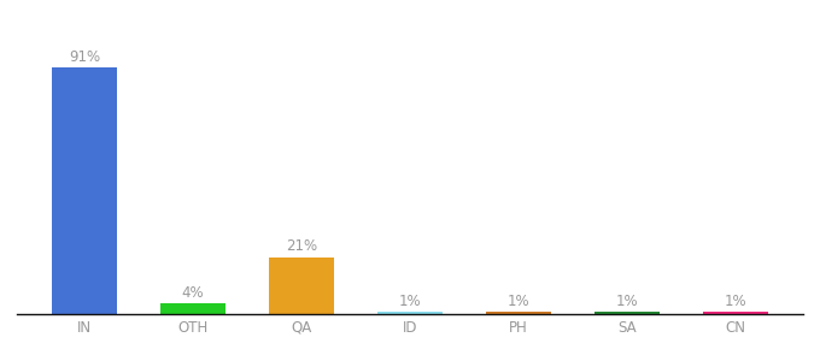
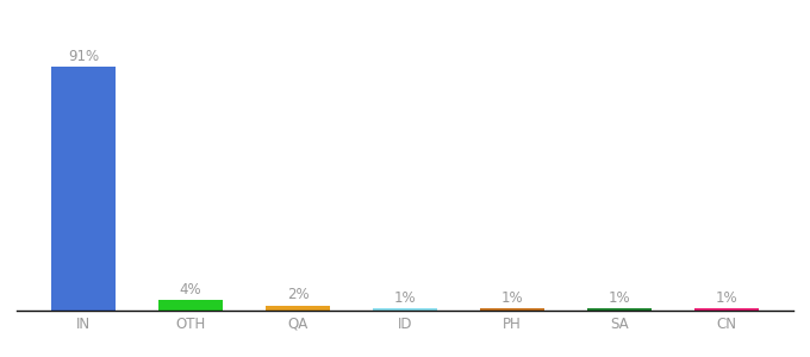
QA: 21% -> 2%
